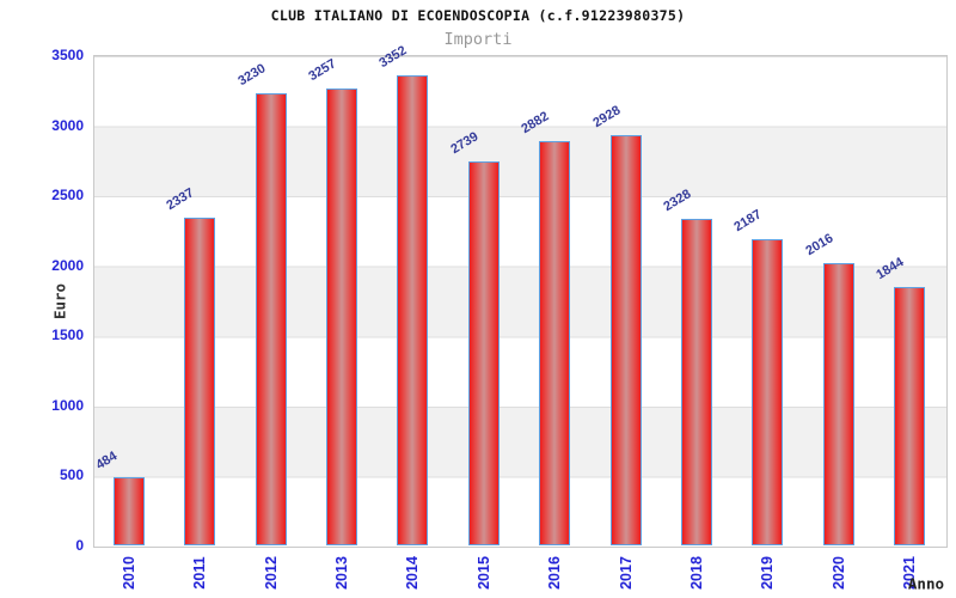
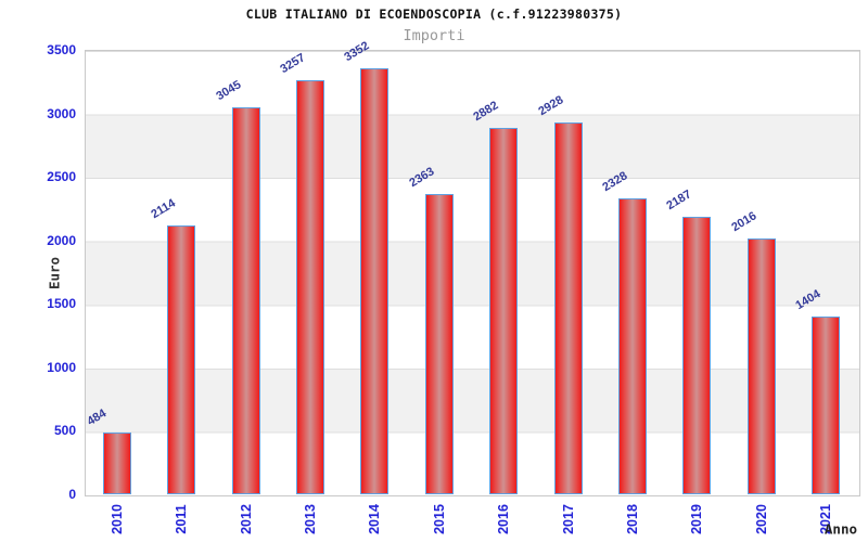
2011: 2337 -> 2114
2012: 3230 -> 3045
2015: 2739 -> 2363
2021: 1844 -> 1404
